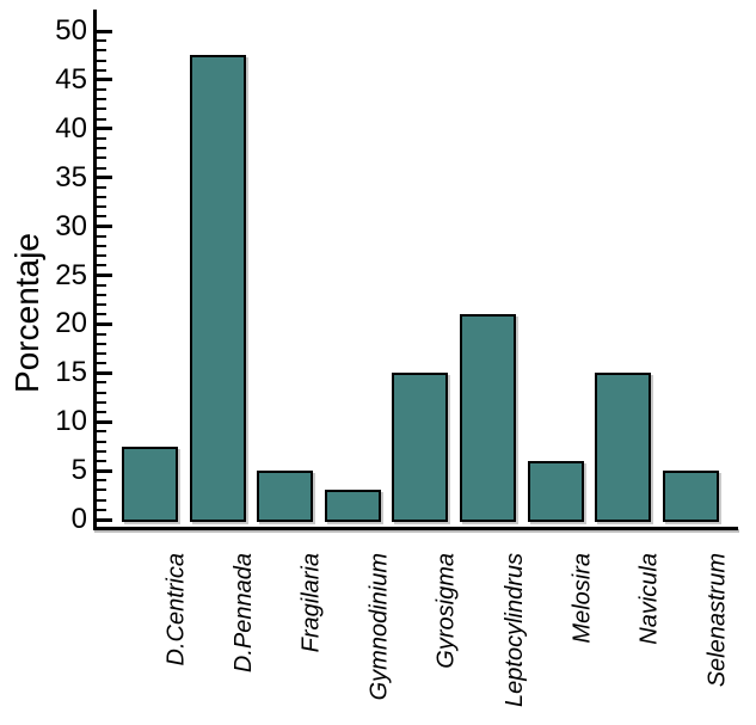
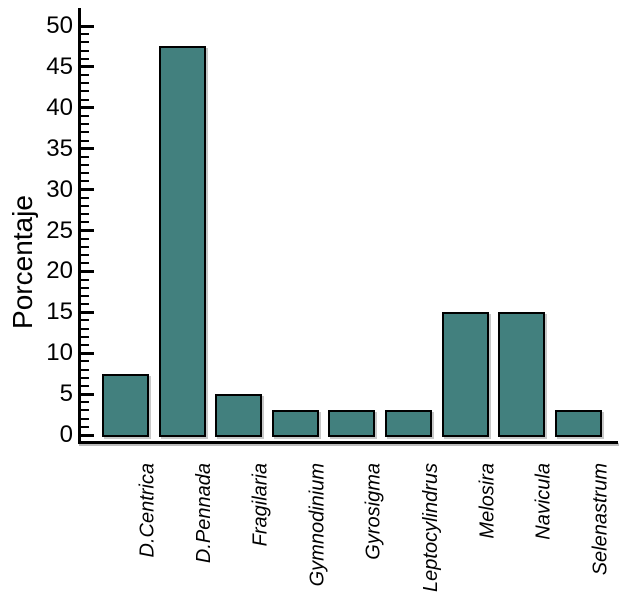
Gyrosigma: 15 -> 3
Leptocylindrus: 21 -> 3
Melosira: 6 -> 15
Selenastrum: 5 -> 3
